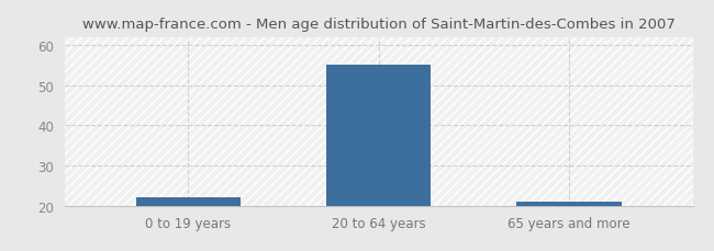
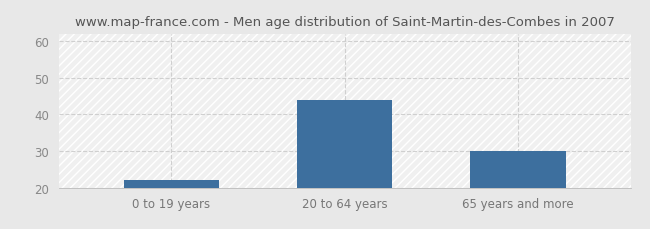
20 to 64 years: 55 -> 44
65 years and more: 21 -> 30
